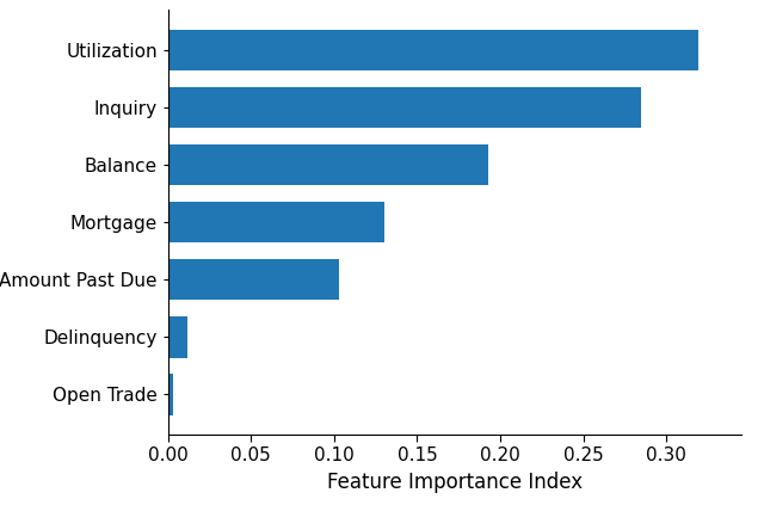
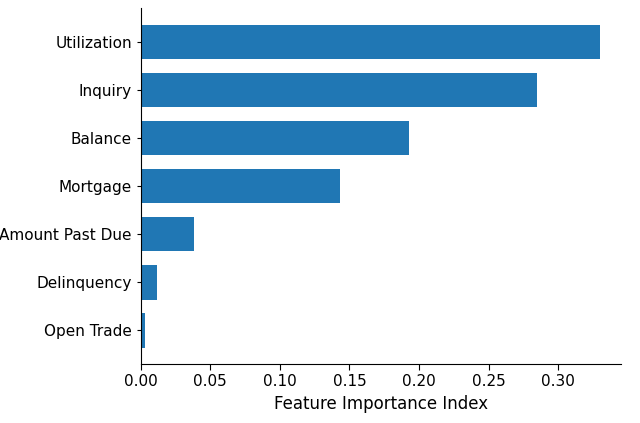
Utilization: 0.319 -> 0.330
Mortgage: 0.130 -> 0.143
Amount Past Due: 0.103 -> 0.038
